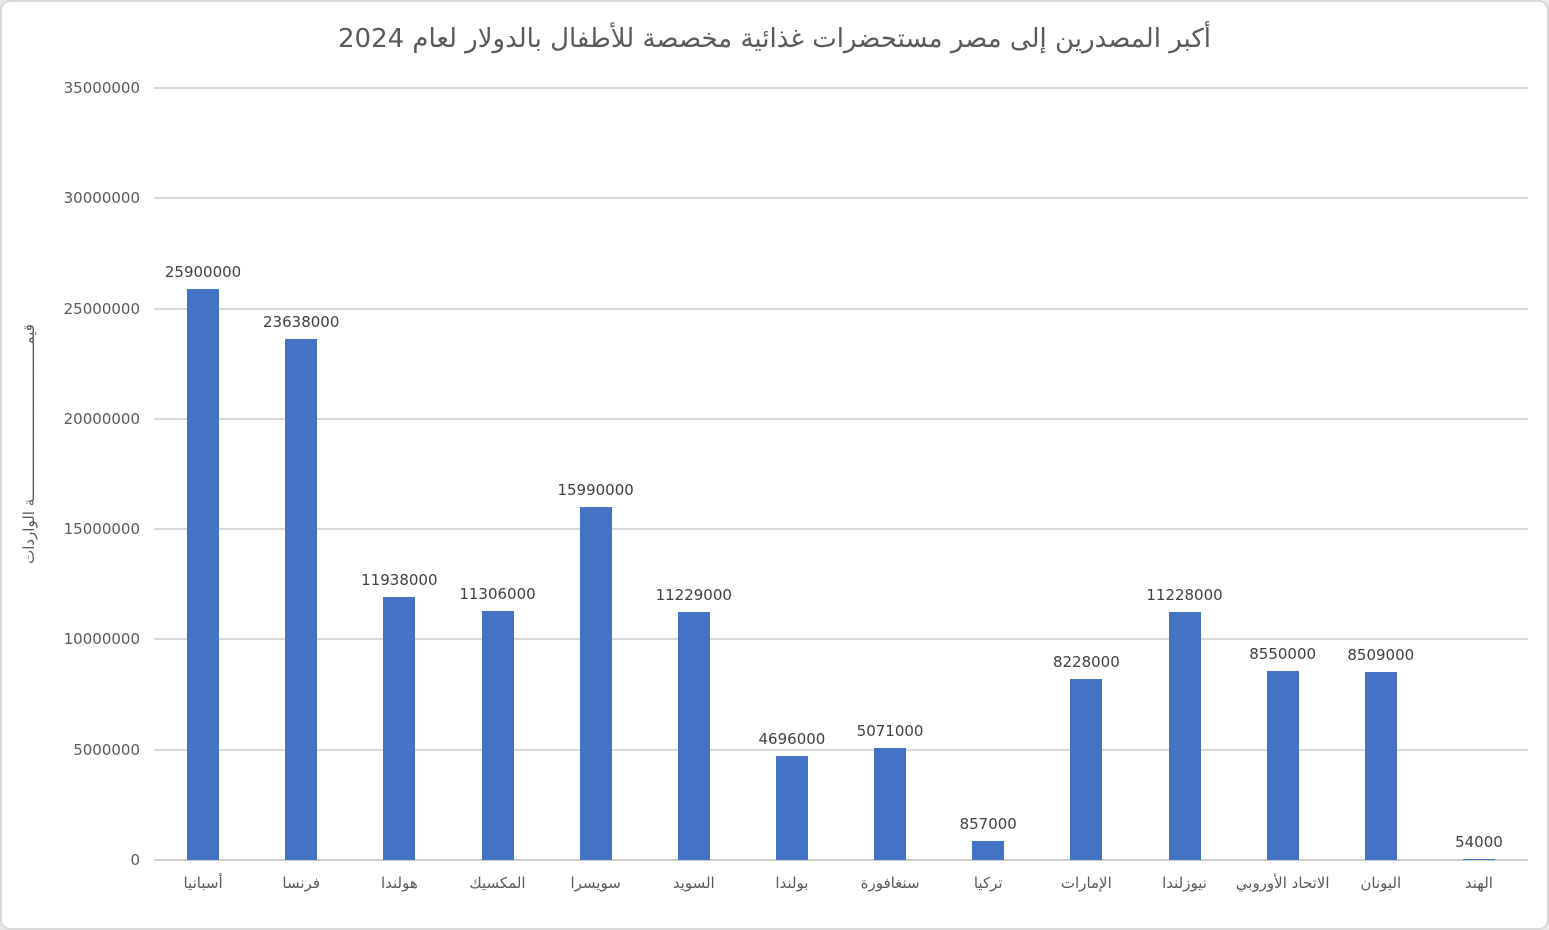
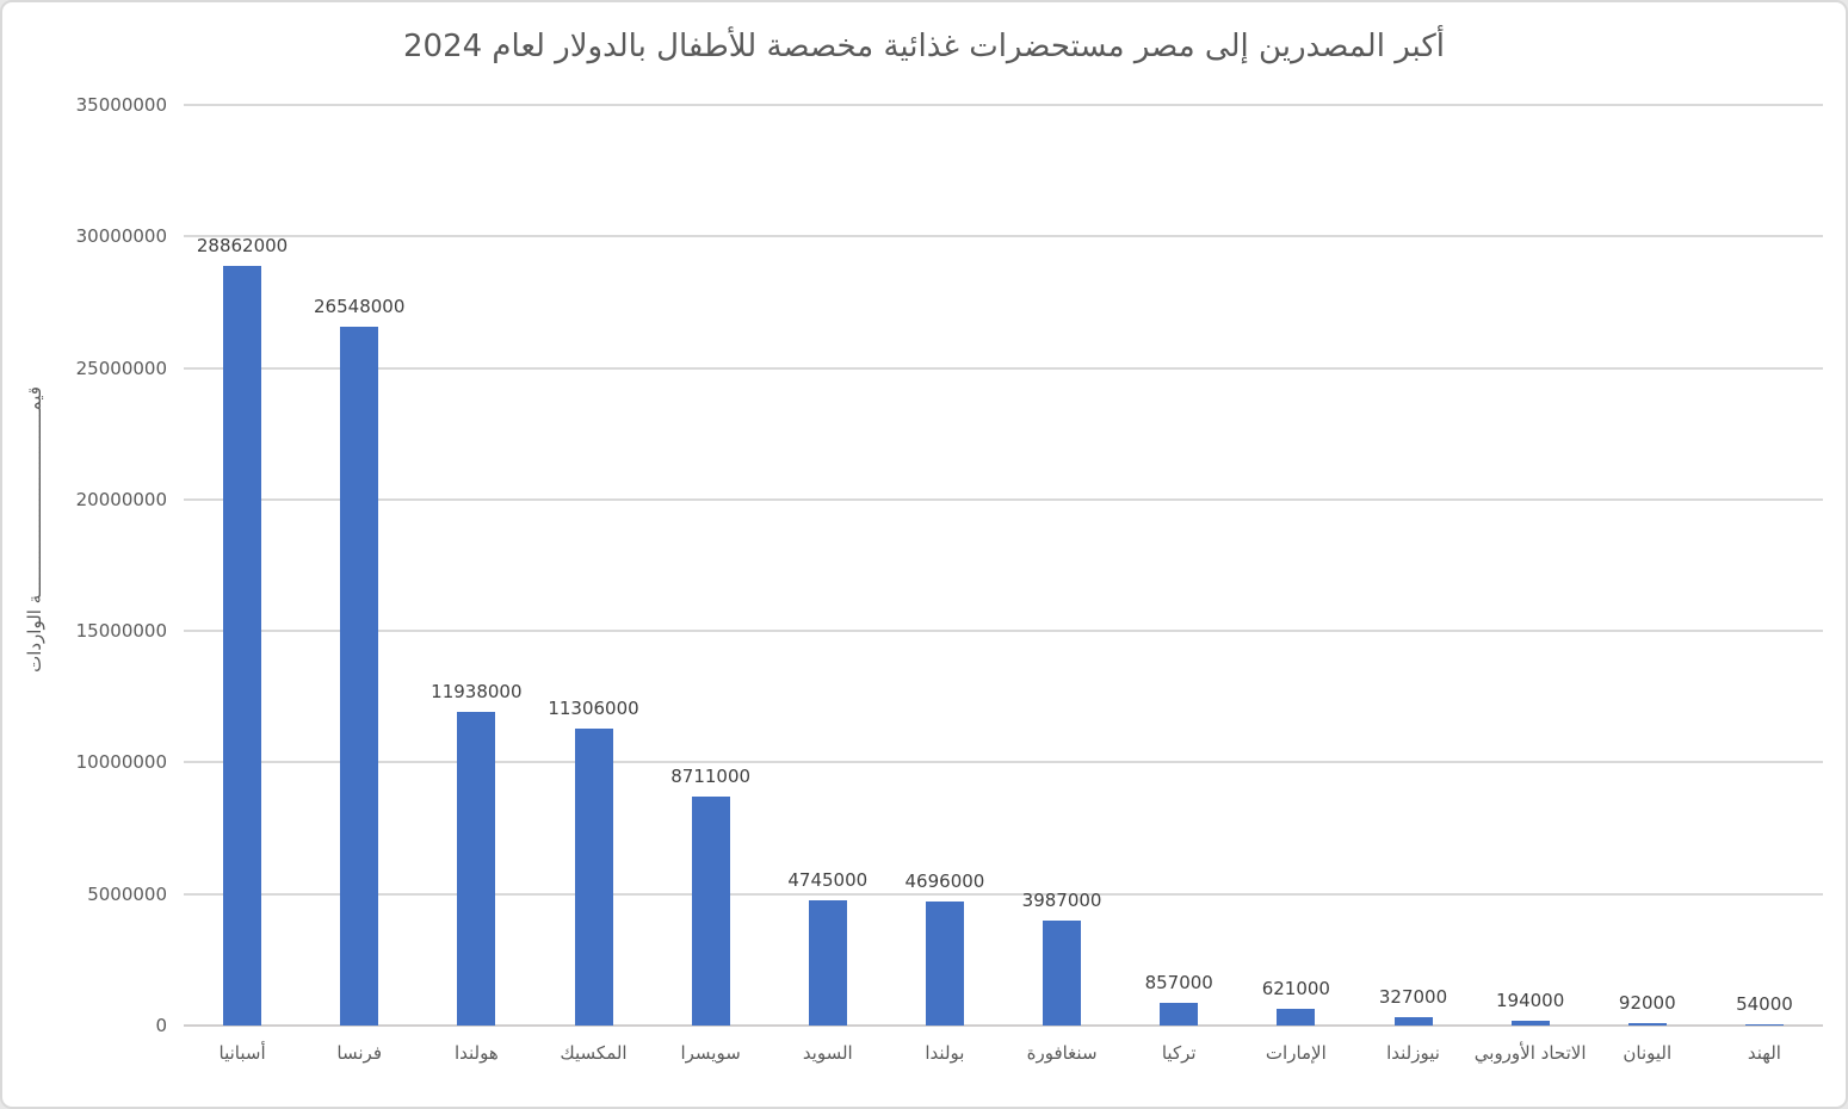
أسبانيا: 25900000 -> 28862000
فرنسا: 23638000 -> 26548000
سويسرا: 15990000 -> 8711000
السويد: 11229000 -> 4745000
سنغافورة: 5071000 -> 3987000
الإمارات: 8228000 -> 621000
نيوزلندا: 11228000 -> 327000
الاتحاد الأوروبي: 8550000 -> 194000
اليونان: 8509000 -> 92000
